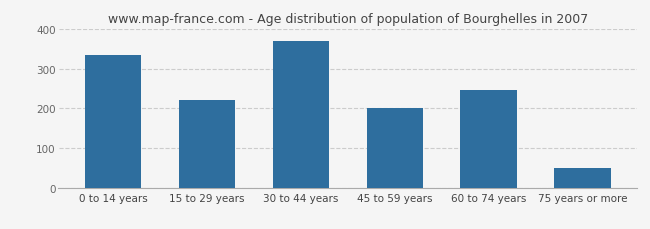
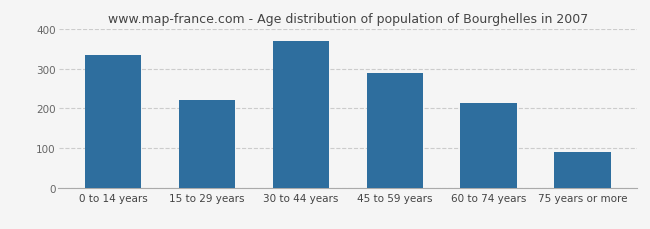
45 to 59 years: 200 -> 289
60 to 74 years: 245 -> 212
75 years or more: 50 -> 90
